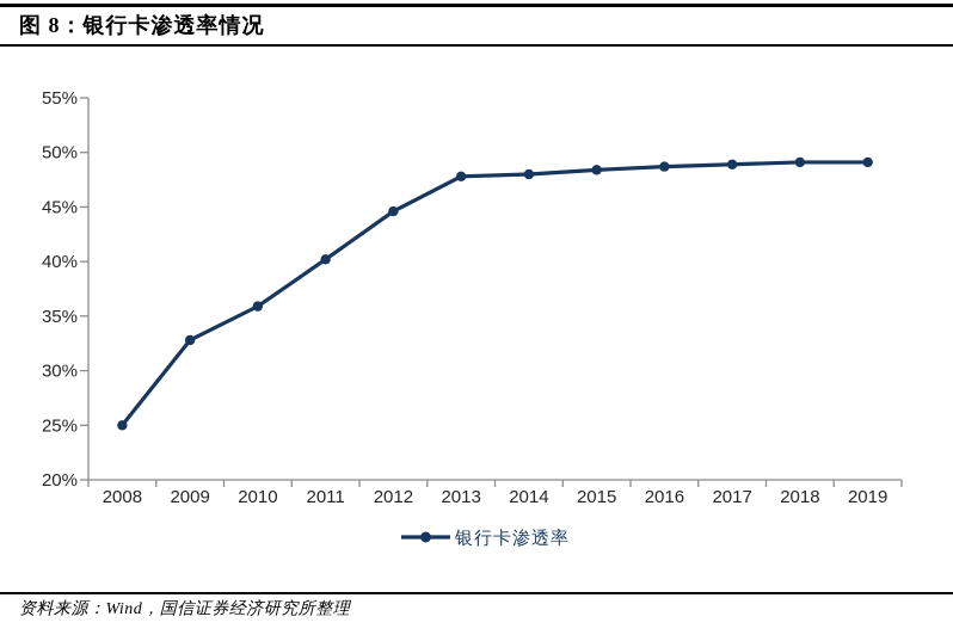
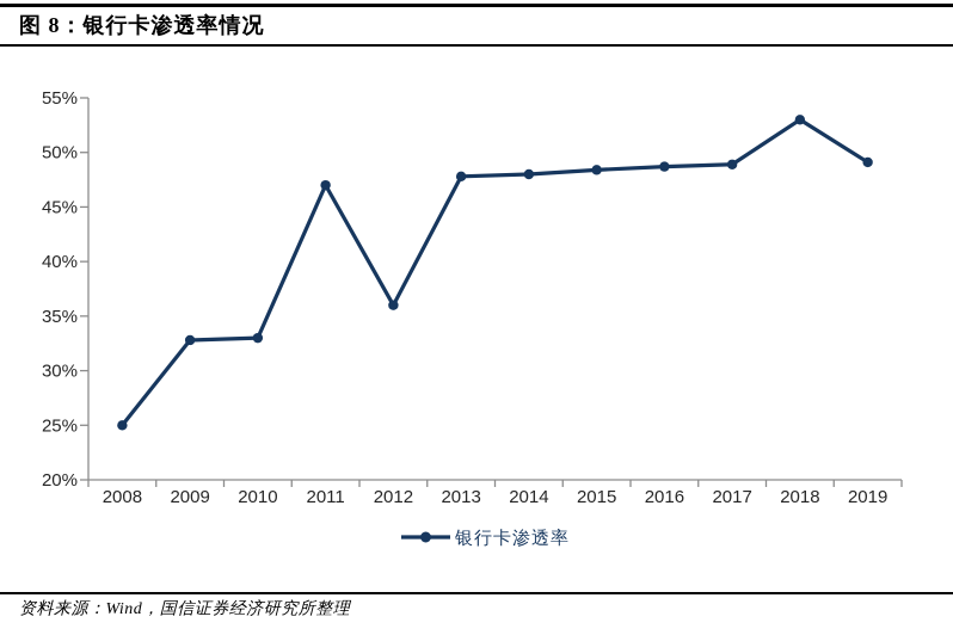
2010: 36% -> 33%
2011: 40% -> 47%
2012: 45% -> 36%
2018: 49% -> 53%
